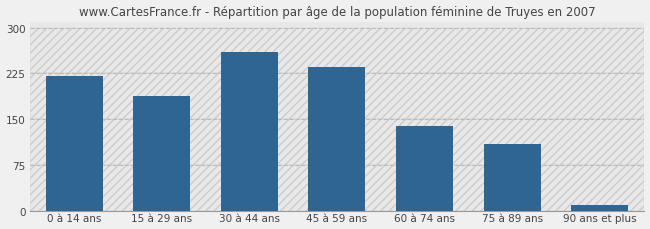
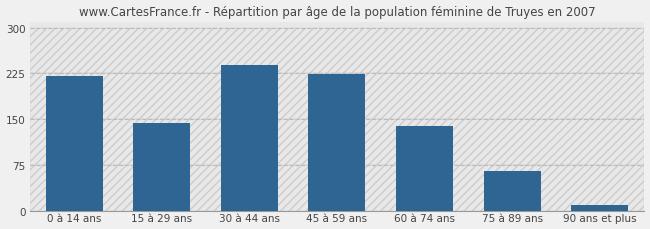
15 à 29 ans: 188 -> 143
30 à 44 ans: 260 -> 238
45 à 59 ans: 236 -> 224
75 à 89 ans: 110 -> 65
